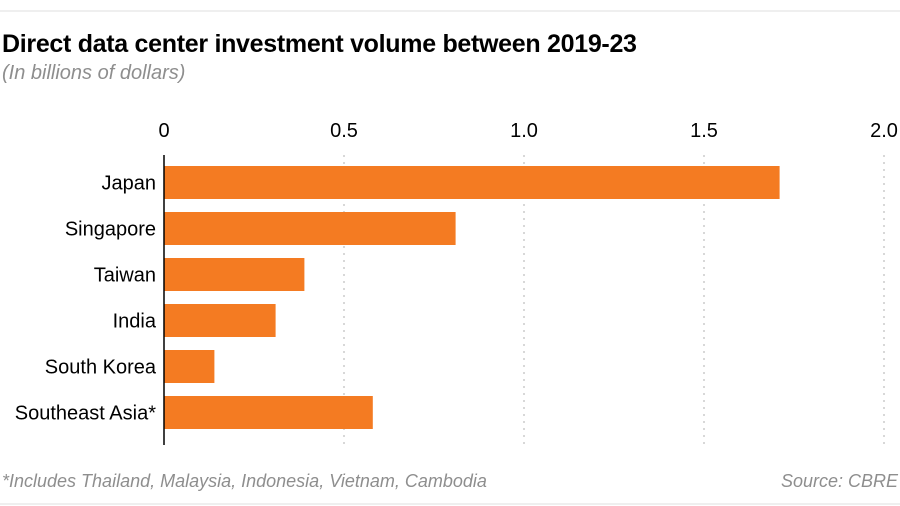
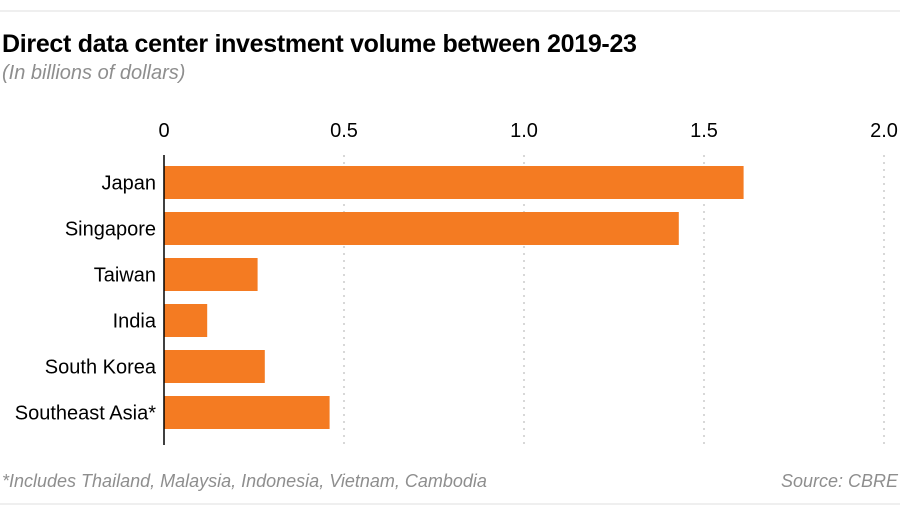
Japan: 1.71 -> 1.61
Singapore: 0.81 -> 1.43
Taiwan: 0.39 -> 0.26
India: 0.31 -> 0.12
South Korea: 0.14 -> 0.28
Southeast Asia*: 0.58 -> 0.46
